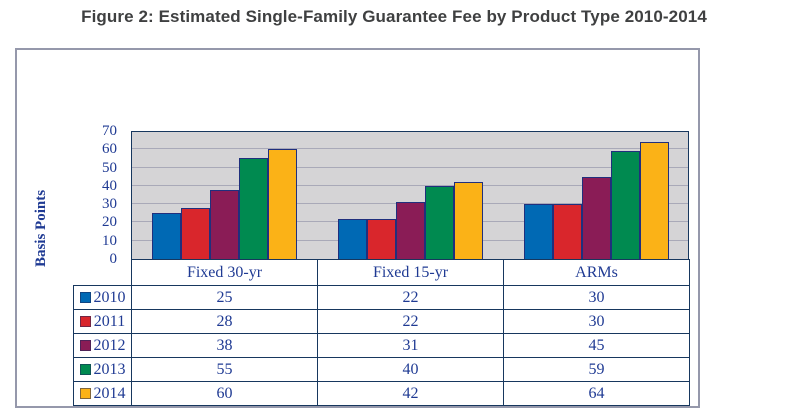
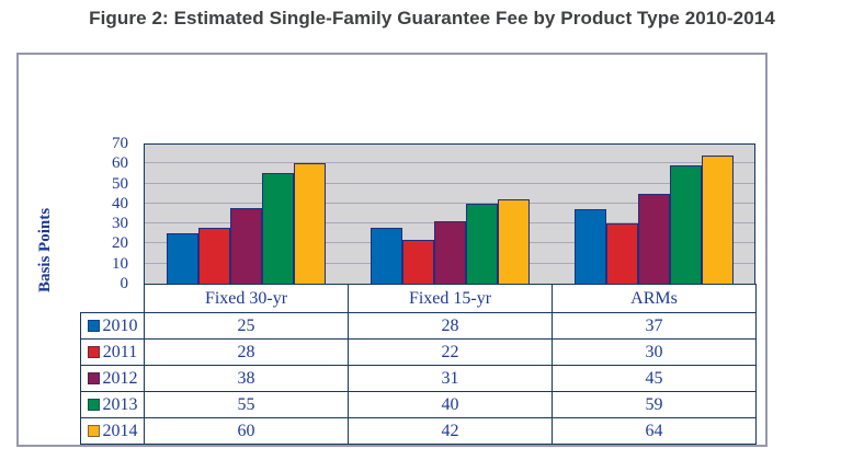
2010/Fixed 15-yr: 22 -> 28
2010/ARMs: 30 -> 37
